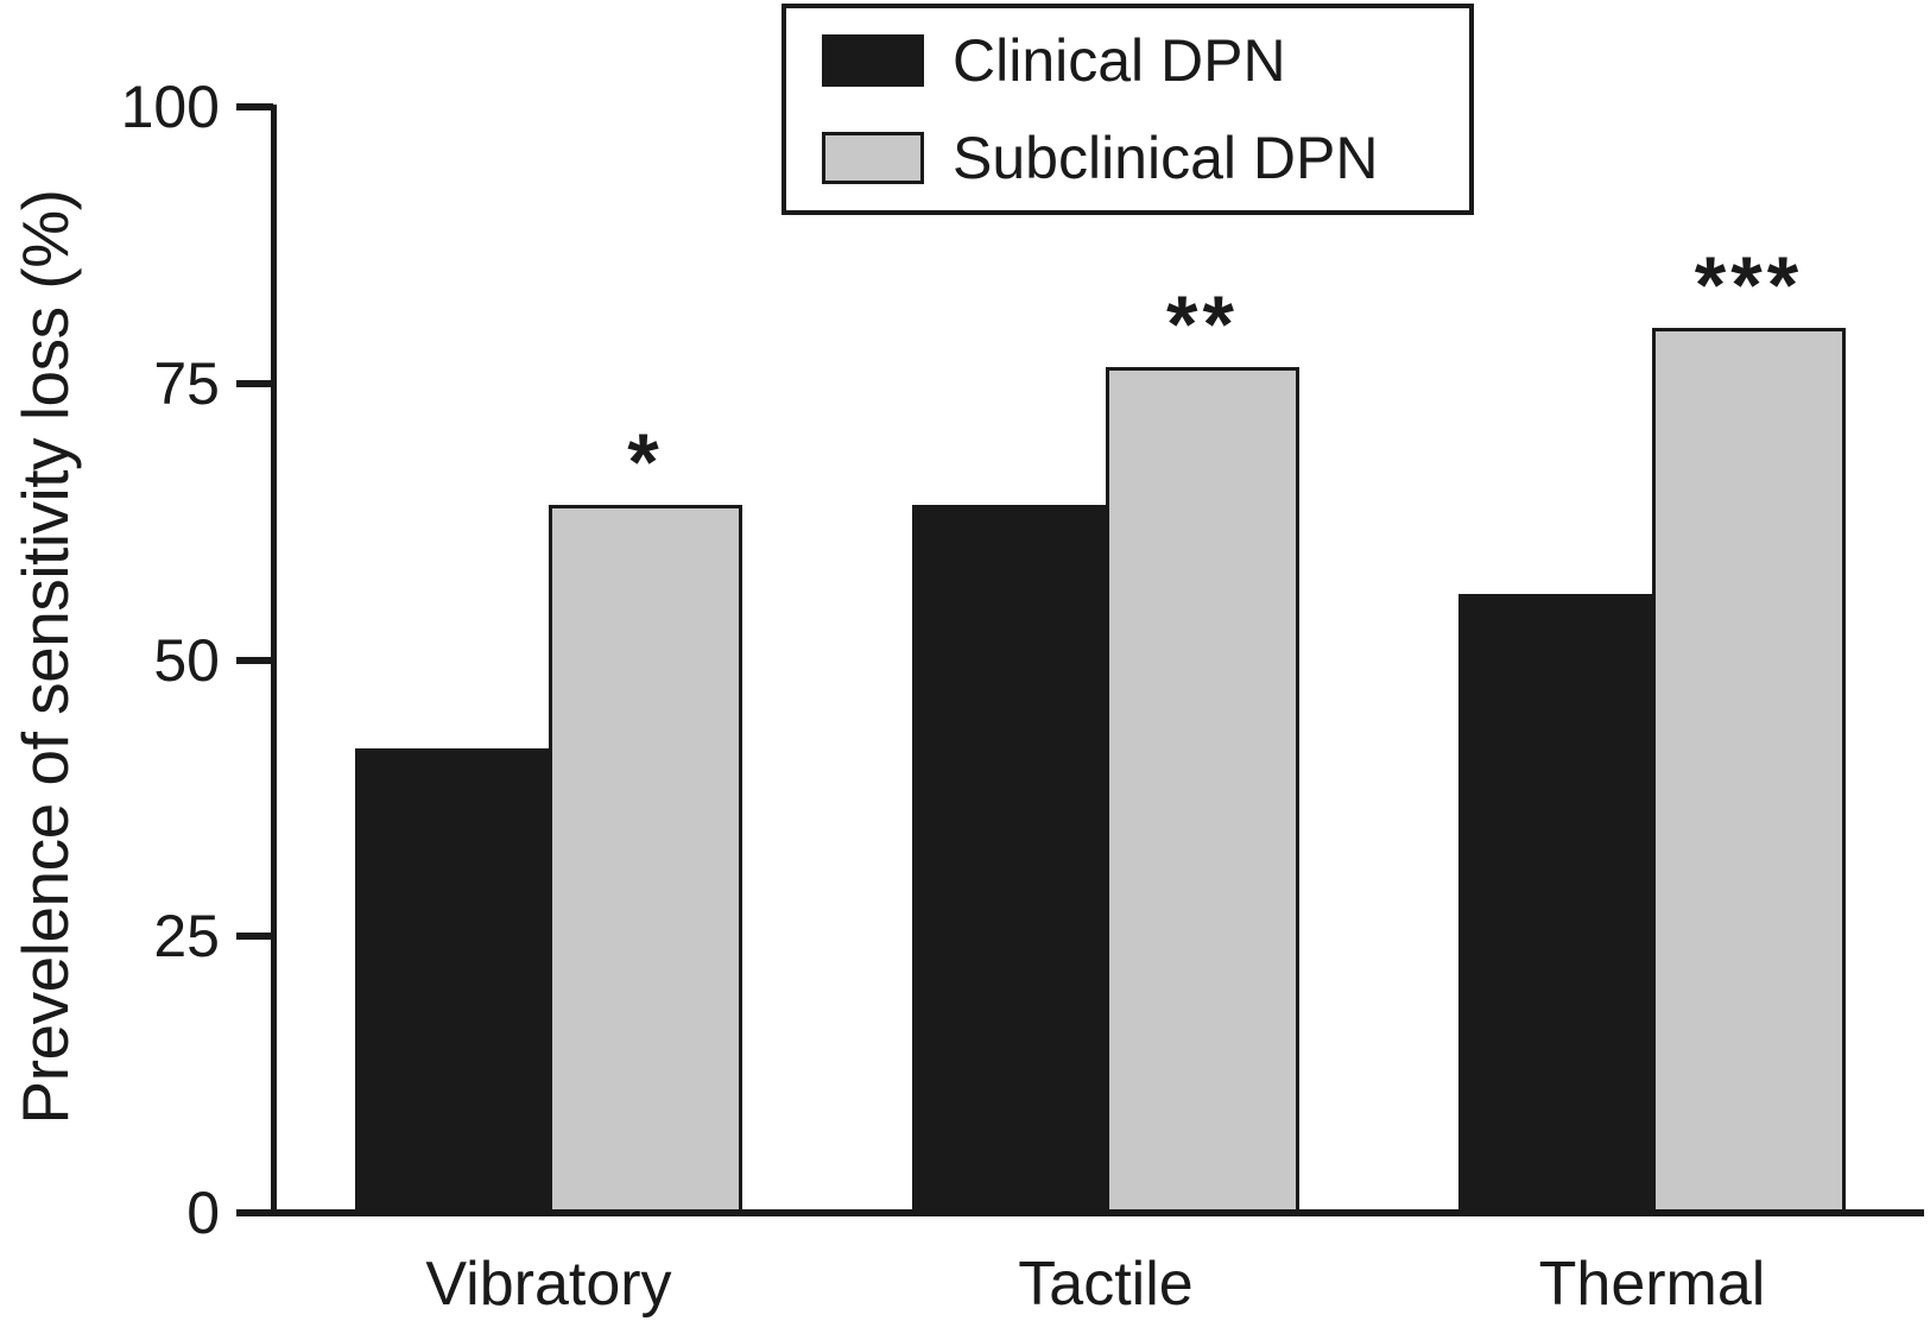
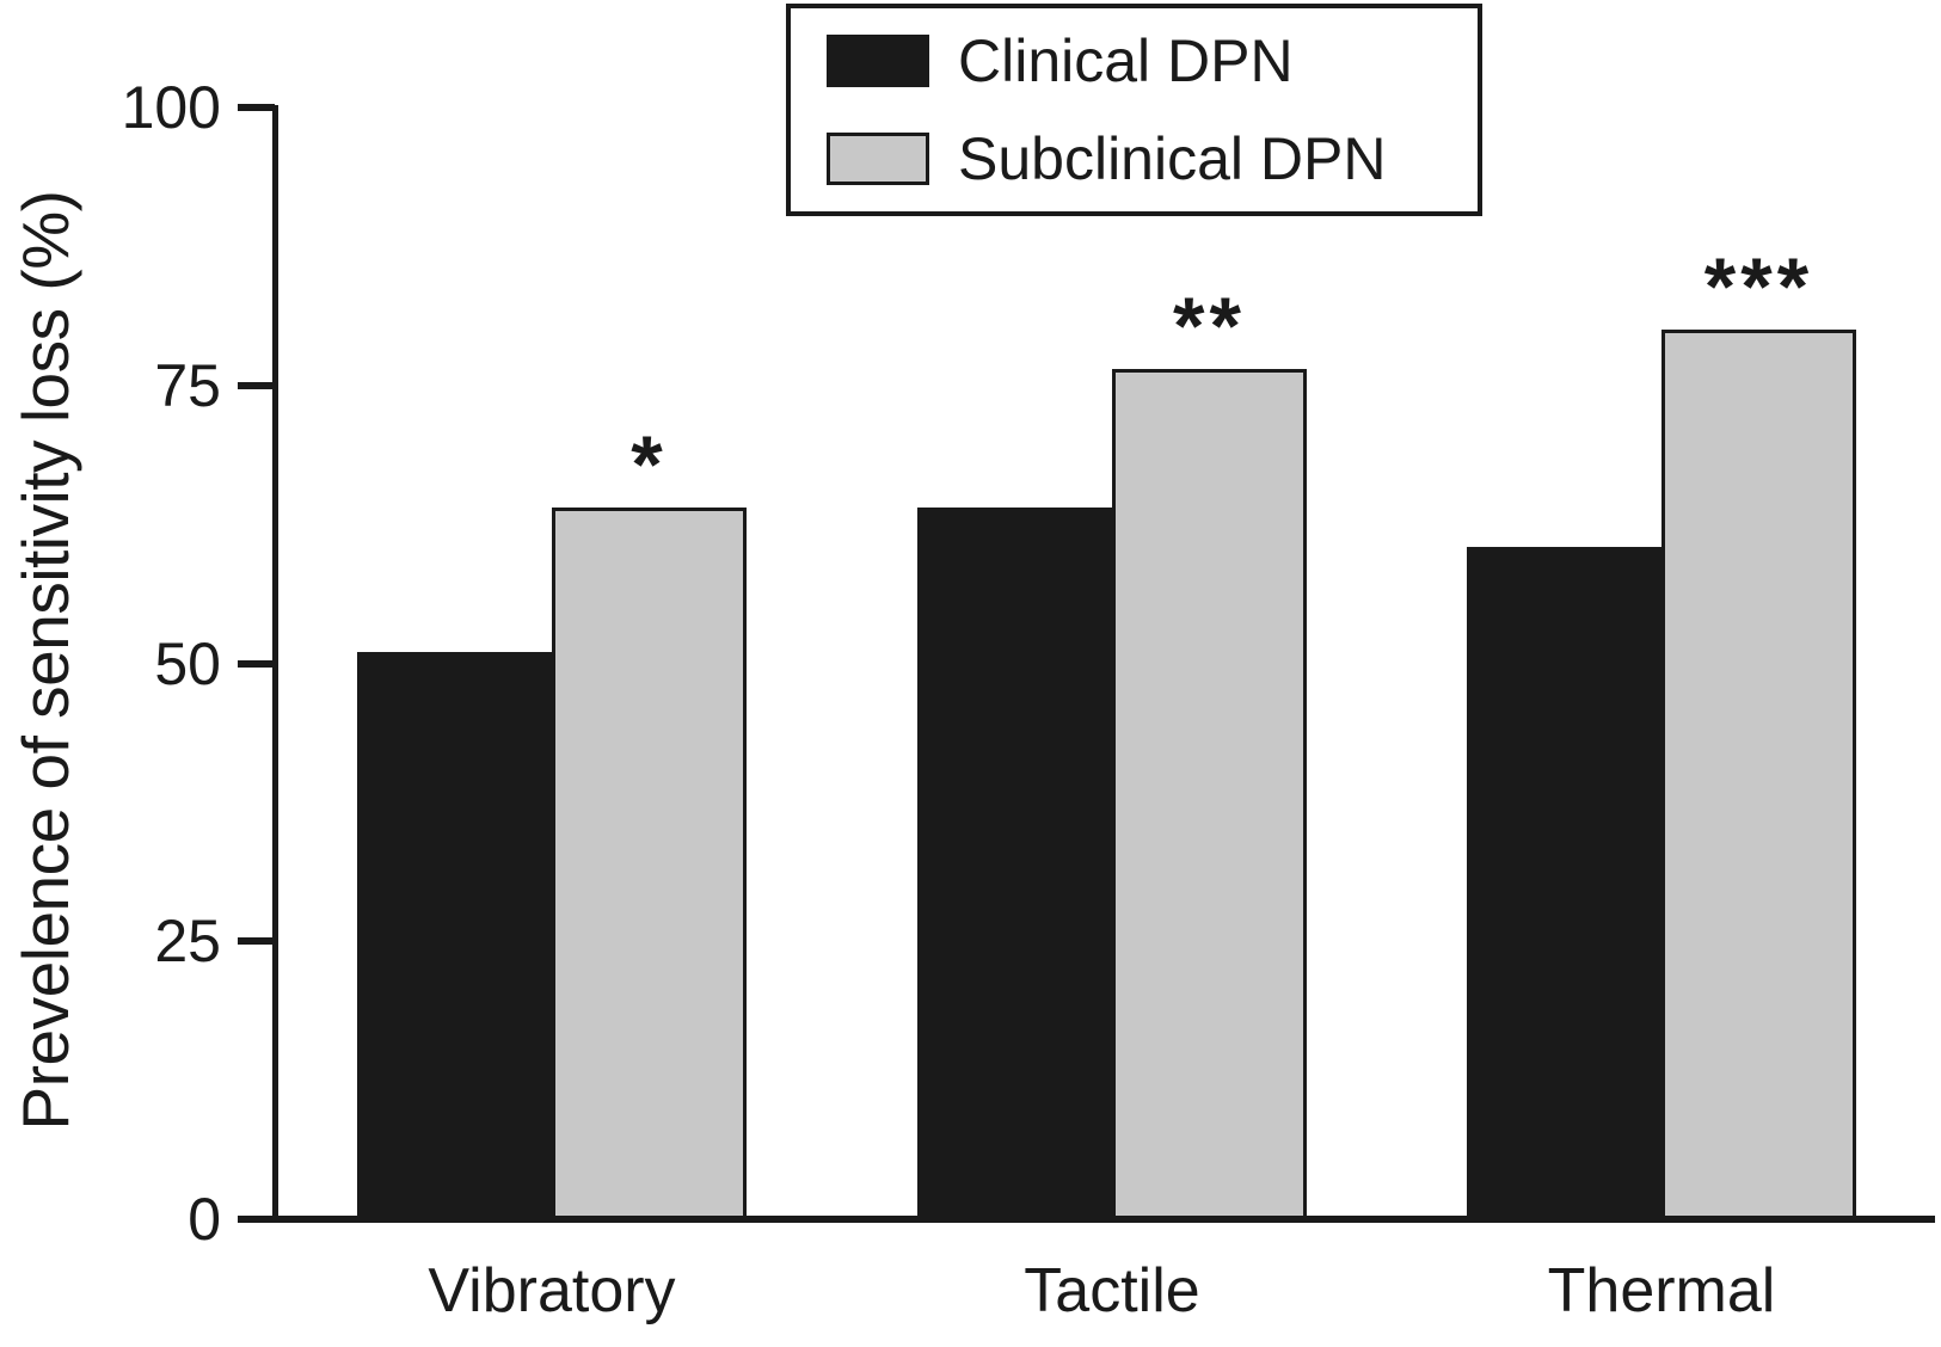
Clinical DPN/Vibratory: 42 -> 51
Clinical DPN/Thermal: 56 -> 60
